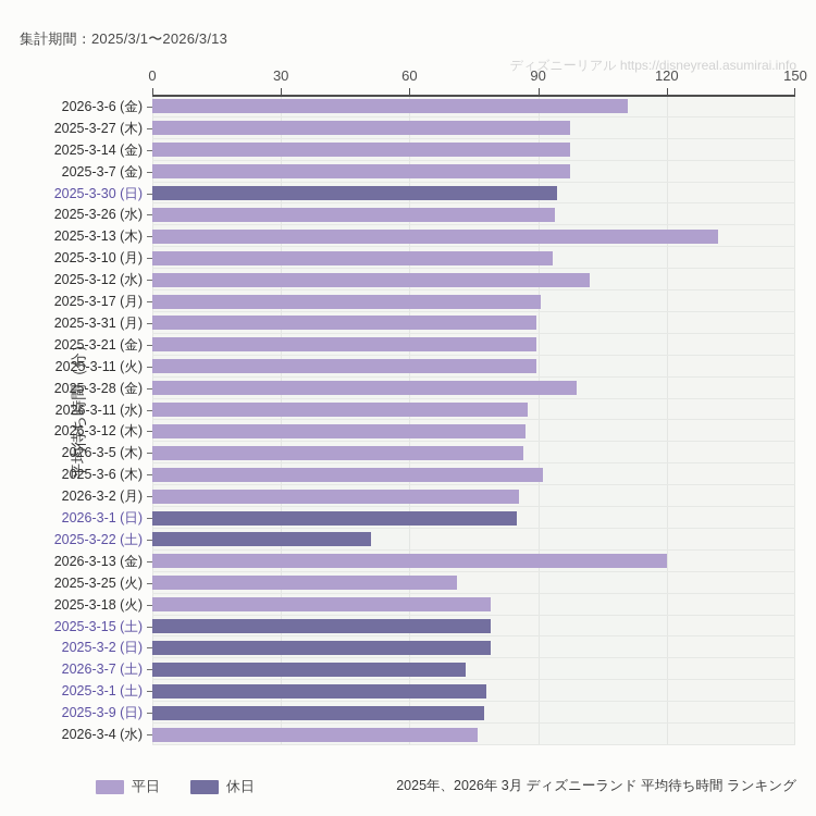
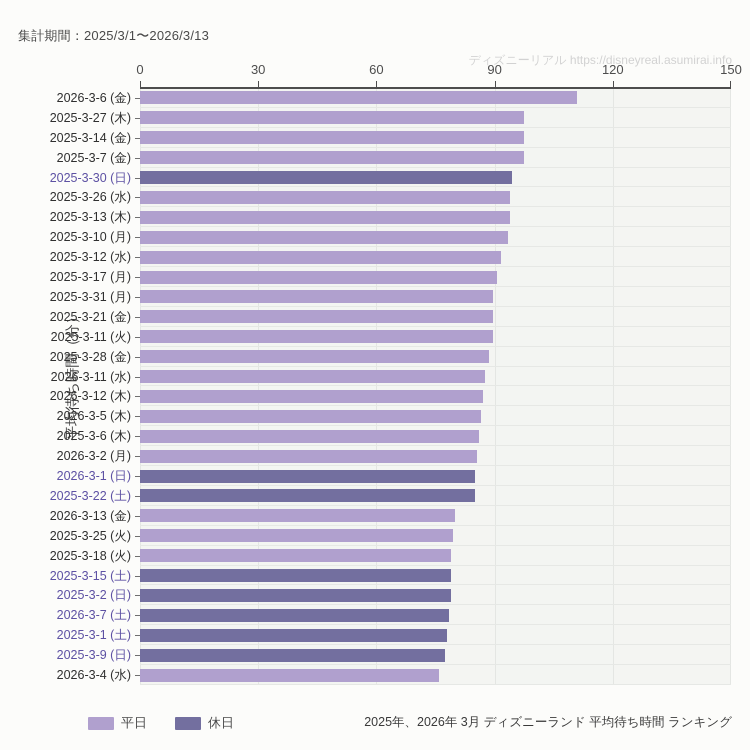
2025-3-13 (木): 132 -> 94
2025-3-12 (水): 102 -> 92
2025-3-28 (金): 99 -> 88
2025-3-6 (木): 91 -> 86
2025-3-22 (土): 51 -> 85
2026-3-13 (金): 120 -> 80
2025-3-25 (火): 71 -> 80
2026-3-7 (土): 73 -> 78
